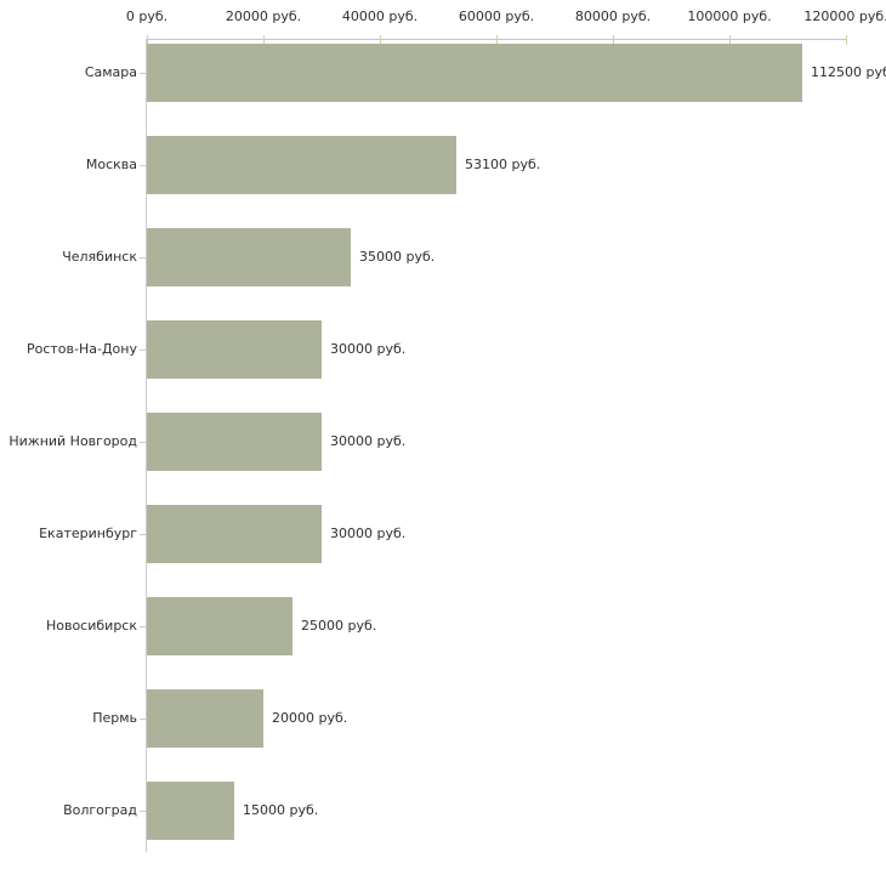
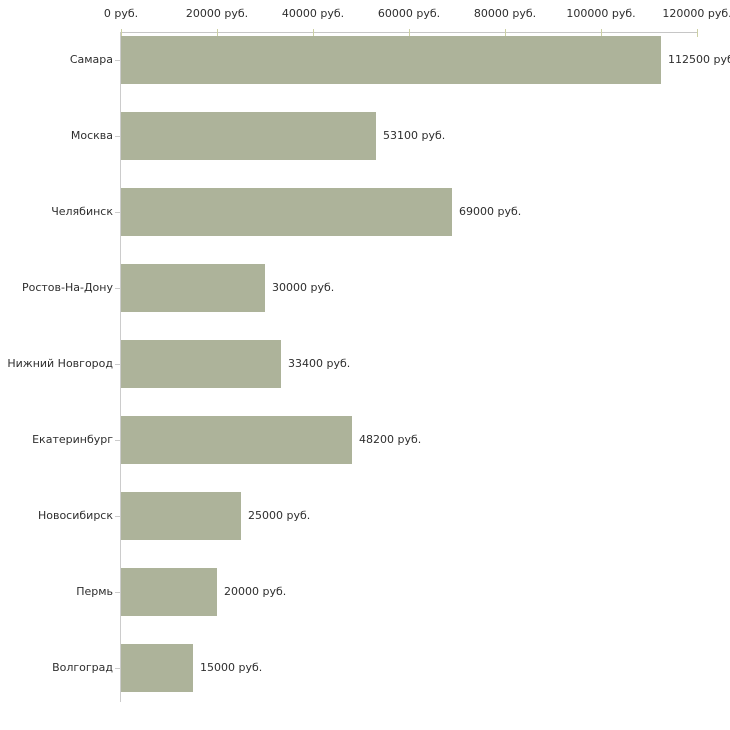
Челябинск: 35000 -> 69000
Нижний Новгород: 30000 -> 33400
Екатеринбург: 30000 -> 48200
